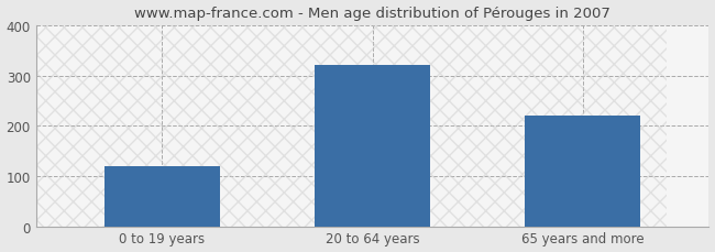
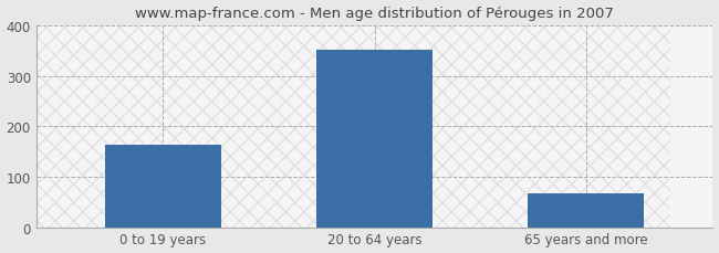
0 to 19 years: 120 -> 163
20 to 64 years: 320 -> 352
65 years and more: 220 -> 68
